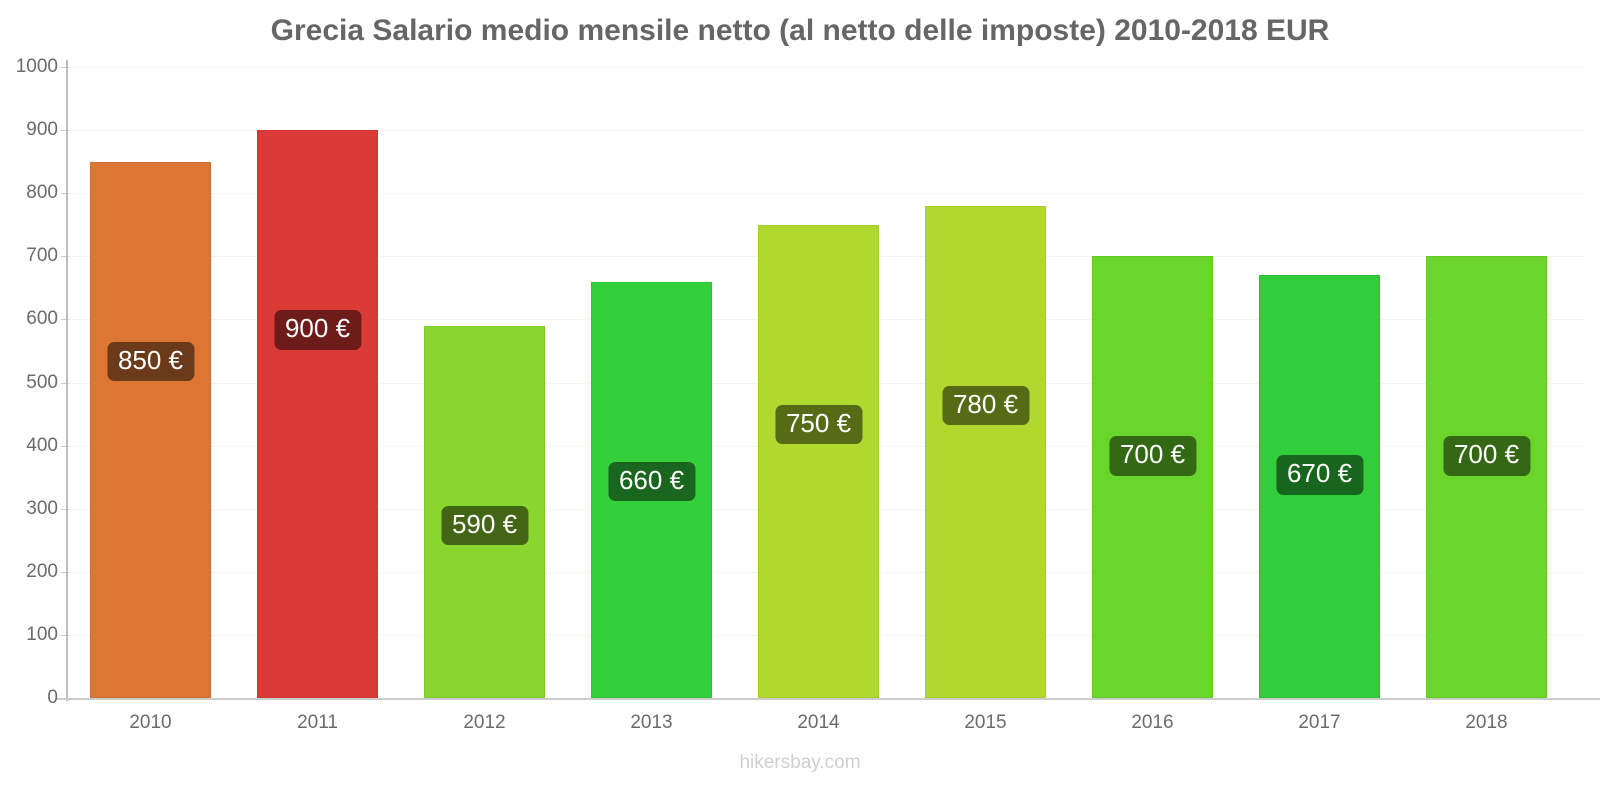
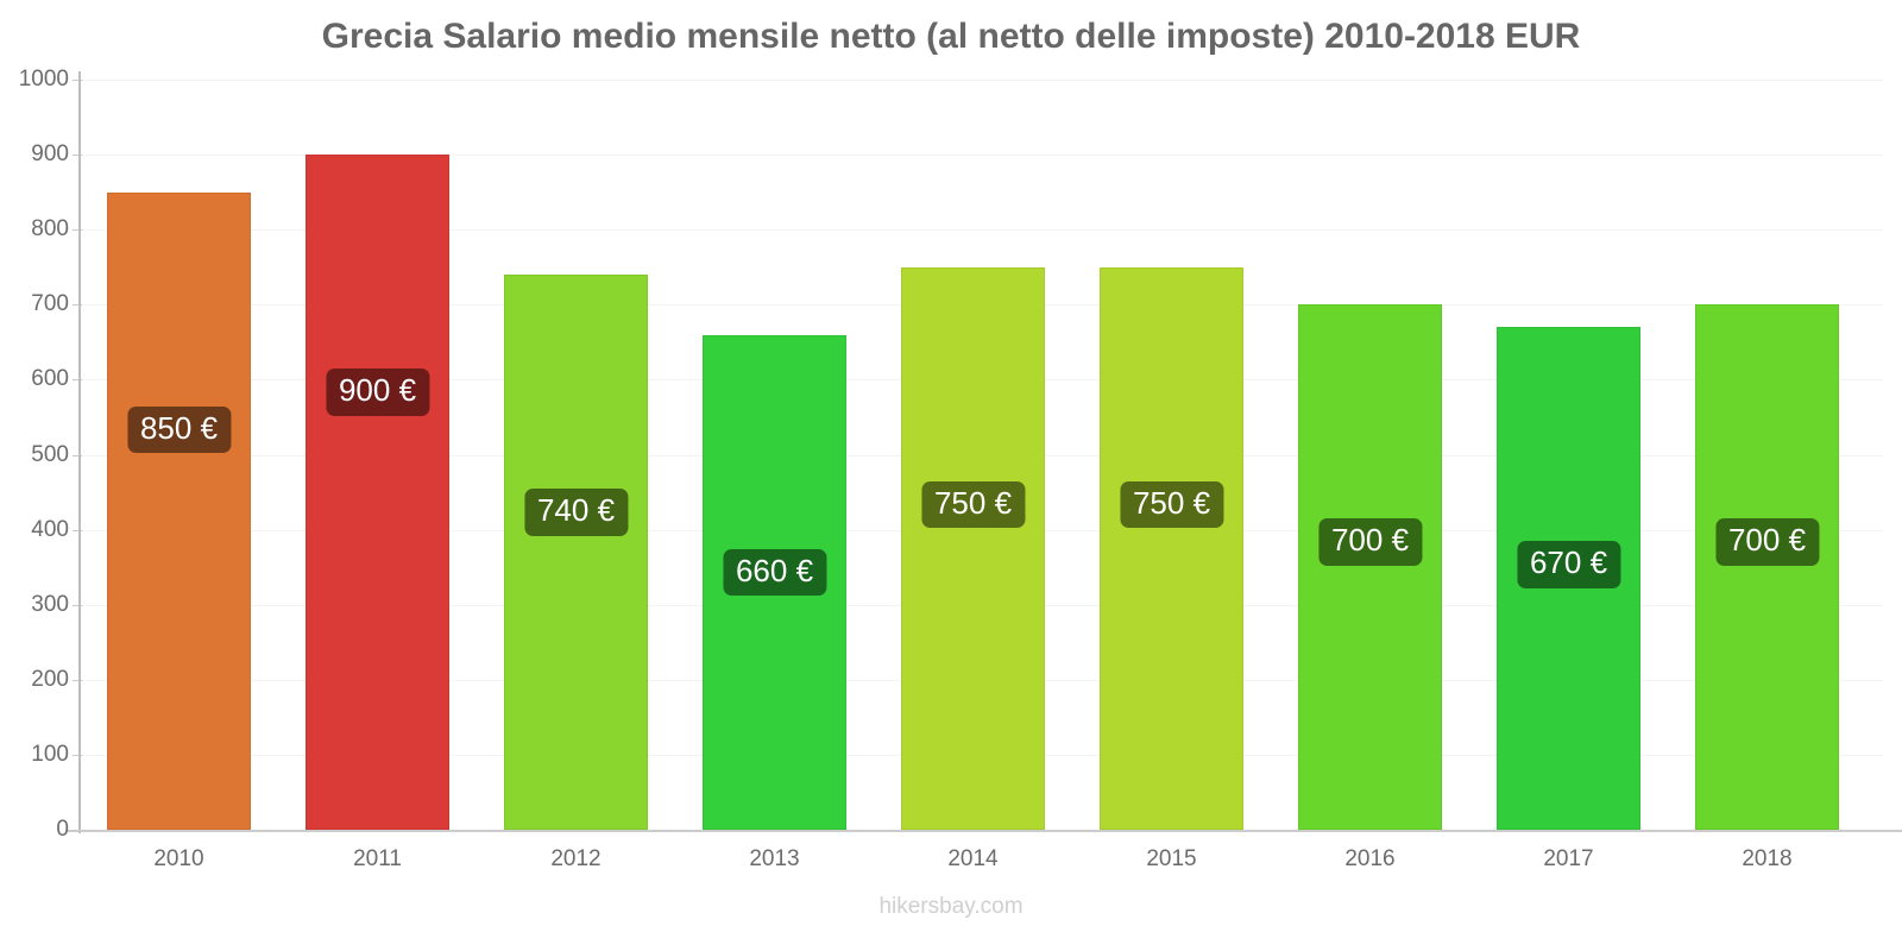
2012: 590 -> 740
2015: 780 -> 750
